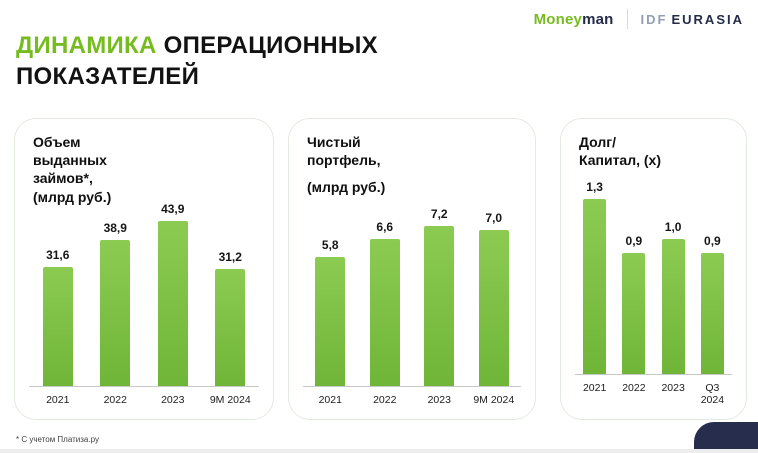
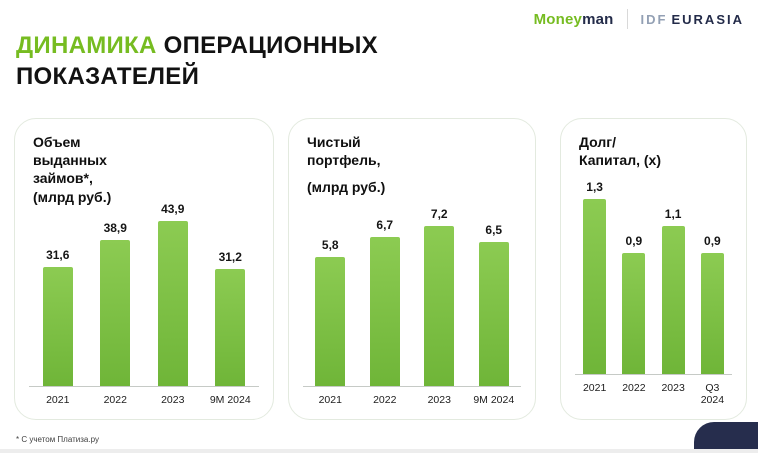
Чистый портфель, (млрд руб.)/2022: 6,6 -> 6,7
Чистый портфель, (млрд руб.)/9M 2024: 7,0 -> 6,5
Долг/ Капитал, (x)/2023: 1,0 -> 1,1
